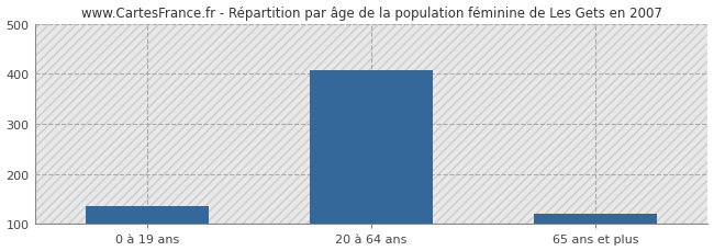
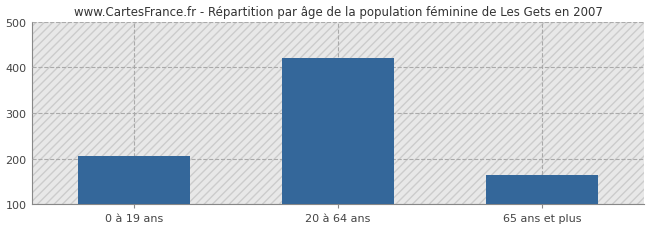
0 à 19 ans: 136 -> 205
20 à 64 ans: 406 -> 420
65 ans et plus: 120 -> 165
